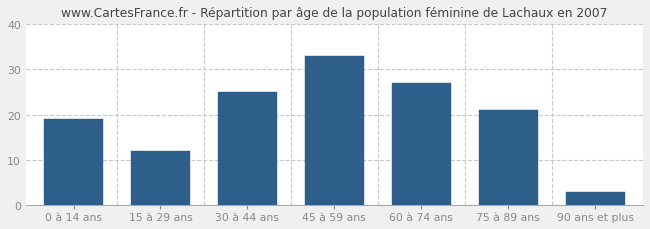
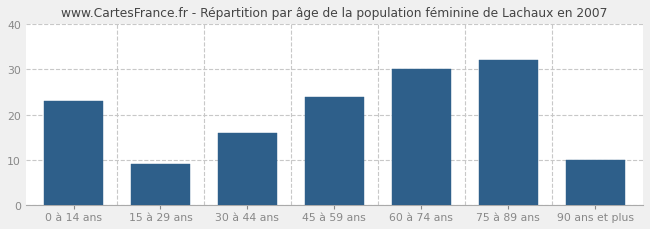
0 à 14 ans: 19 -> 23
15 à 29 ans: 12 -> 9
30 à 44 ans: 25 -> 16
45 à 59 ans: 33 -> 24
60 à 74 ans: 27 -> 30
75 à 89 ans: 21 -> 32
90 ans et plus: 3 -> 10
